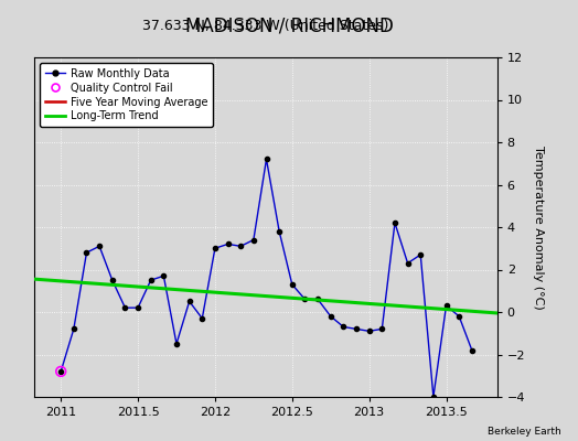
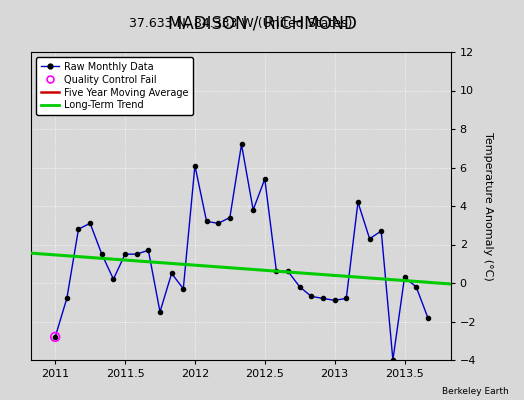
Raw Monthly Data/2011.5: 0.2 -> 1.5
Raw Monthly Data/2012: 3.0 -> 6.1
Raw Monthly Data/2012.5: 1.3 -> 5.4
